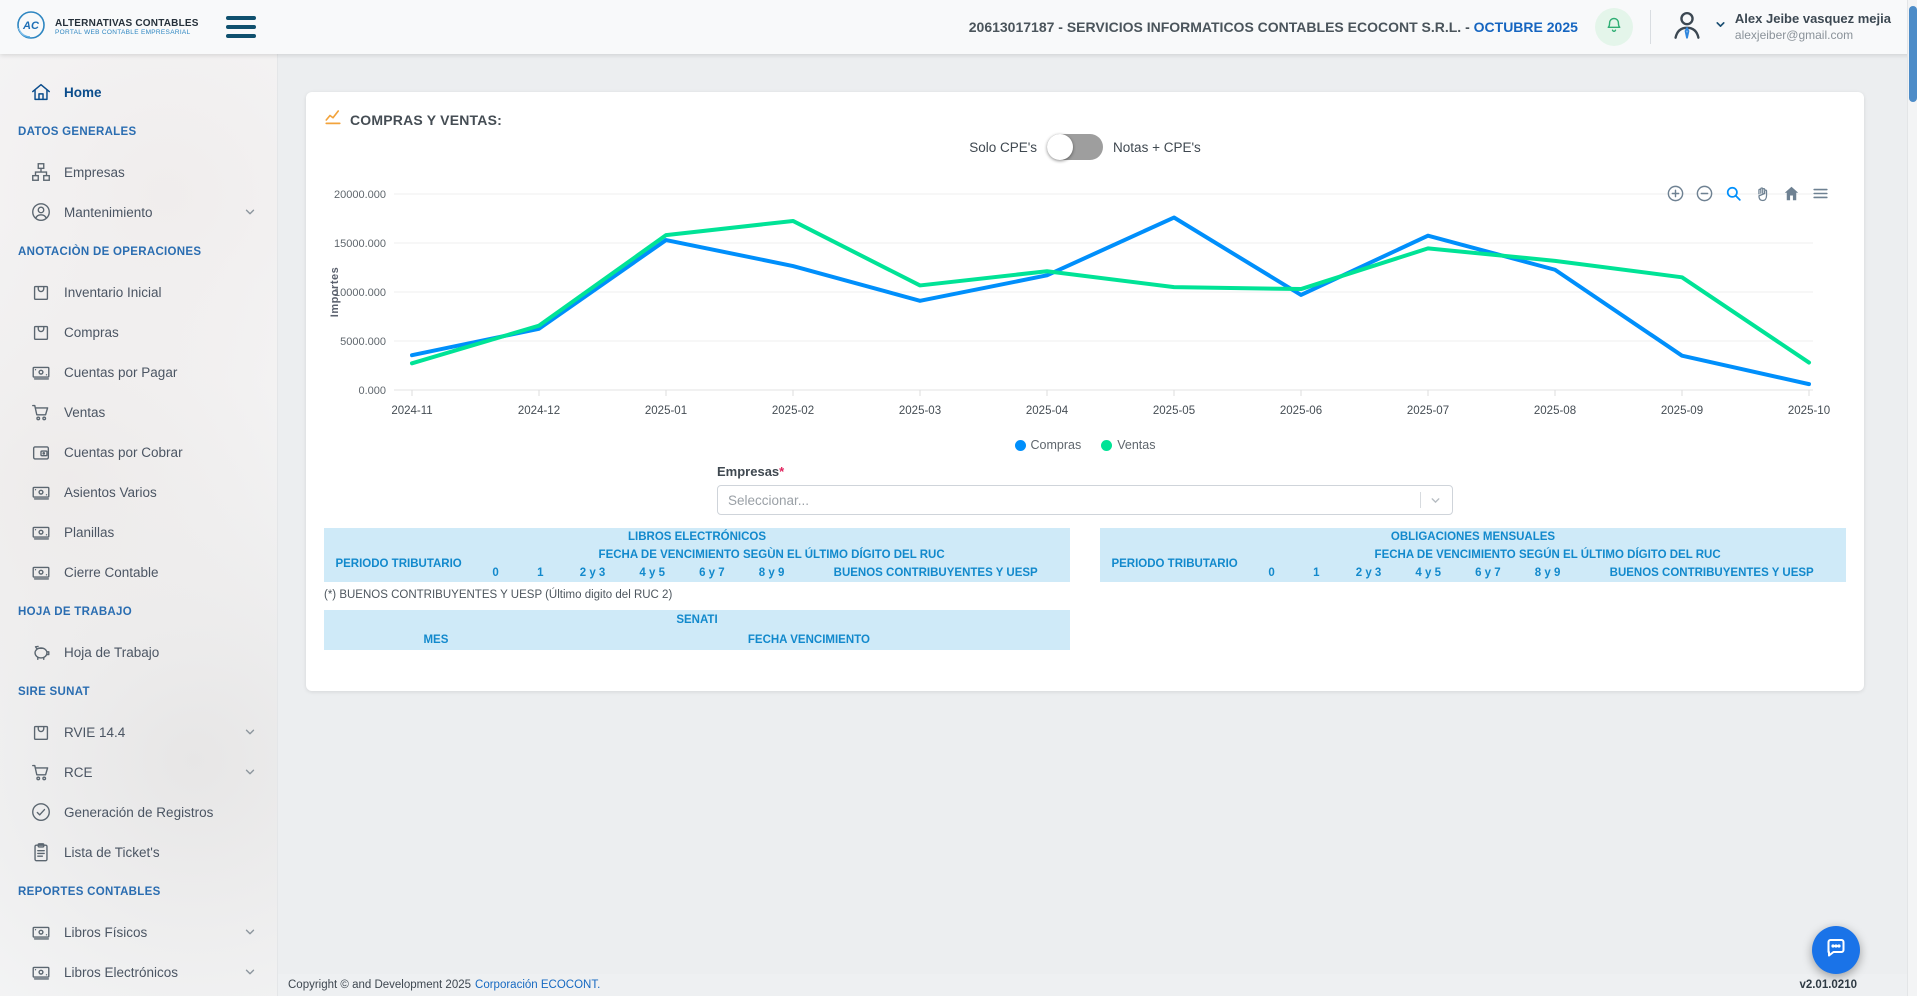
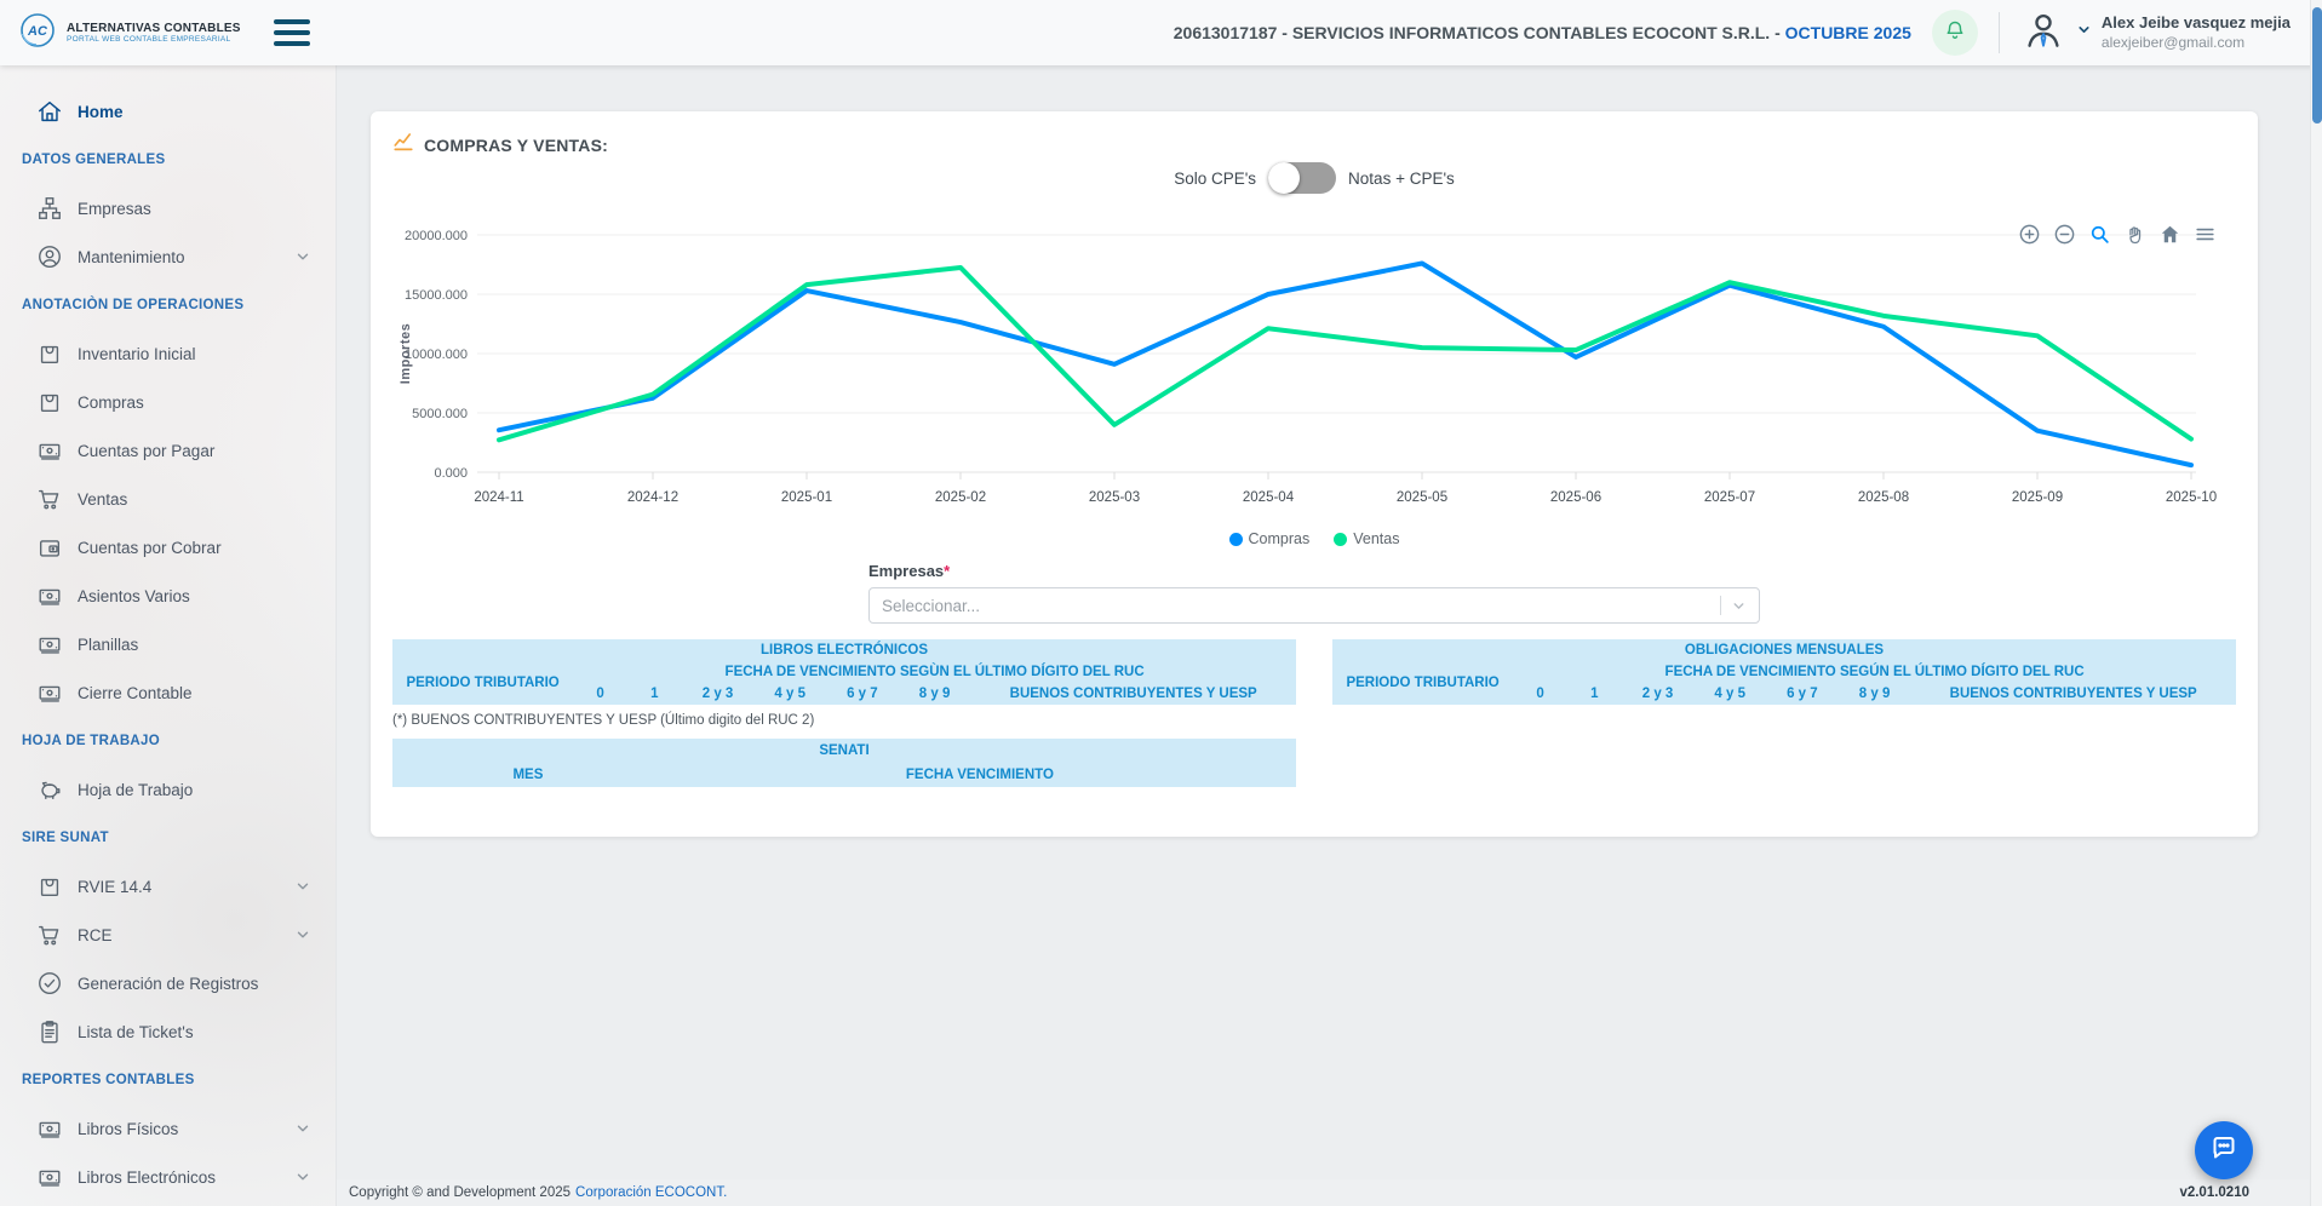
Ventas/2025-03: 11000 -> 4000
Compras/2025-04: 12000 -> 15000
Ventas/2025-07: 14000 -> 16000
